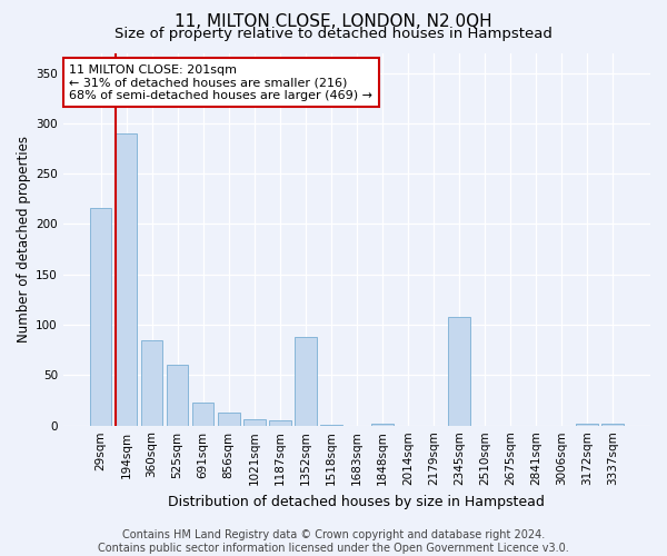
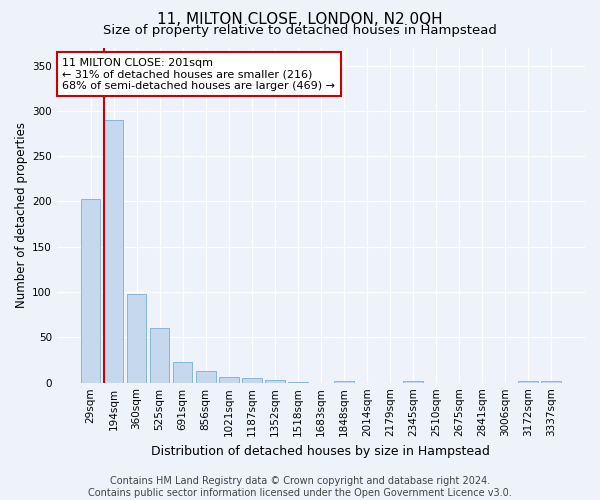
29sqm: 216 -> 203
360sqm: 84 -> 98
1352sqm: 88 -> 3
2345sqm: 108 -> 2
